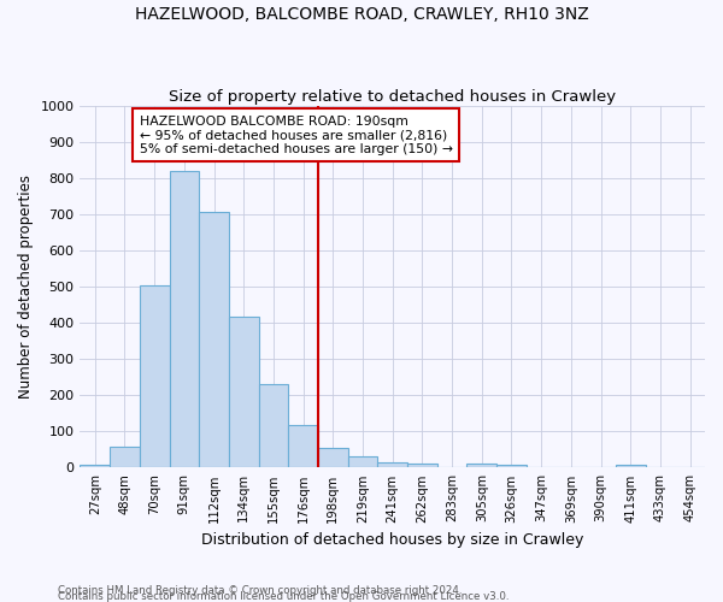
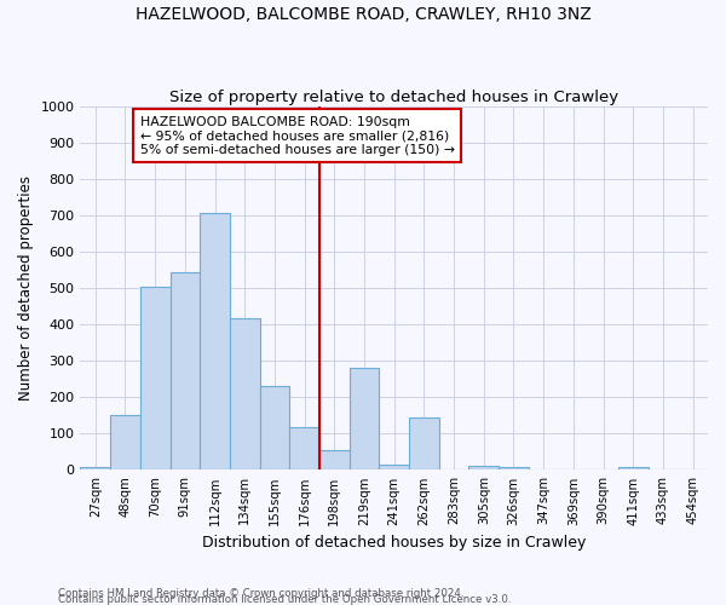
48sqm: 58 -> 150
91sqm: 820 -> 545
219sqm: 32 -> 280
262sqm: 13 -> 145
